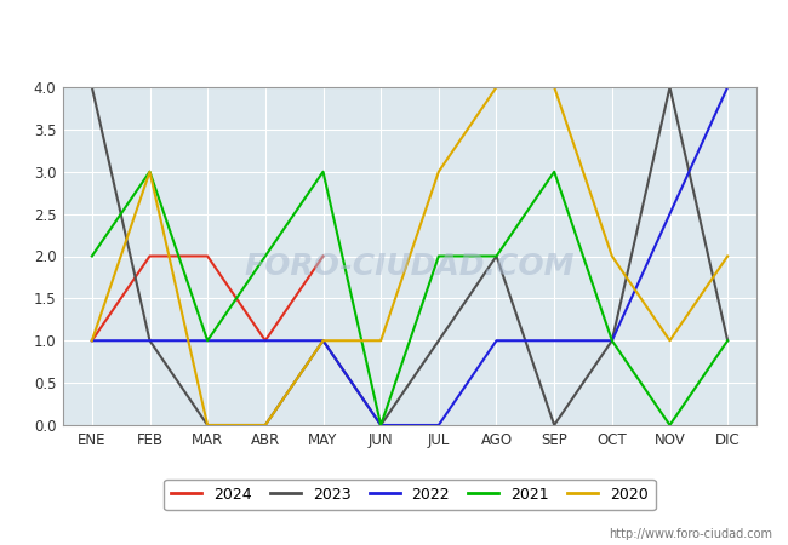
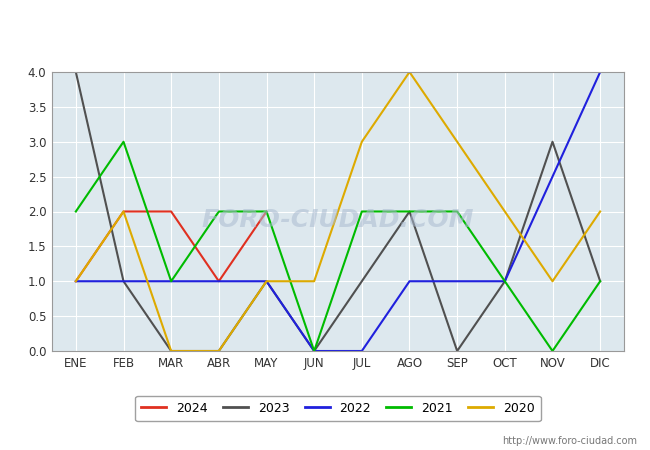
2020/FEB: 3 -> 2
2021/MAY: 3 -> 2
2021/SEP: 3 -> 2
2020/SEP: 4 -> 3
2023/NOV: 4 -> 3
